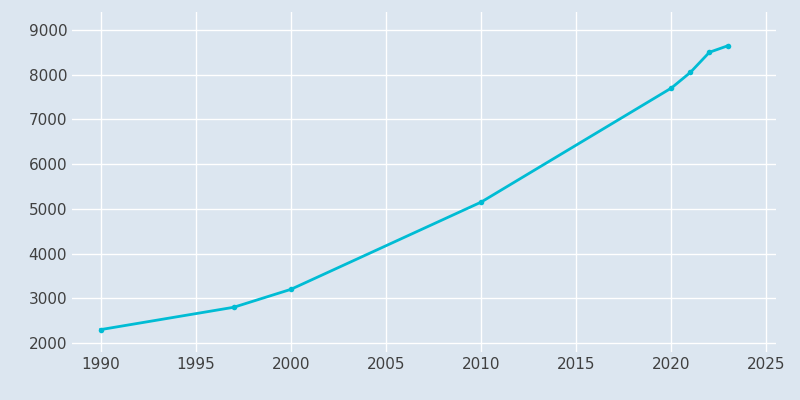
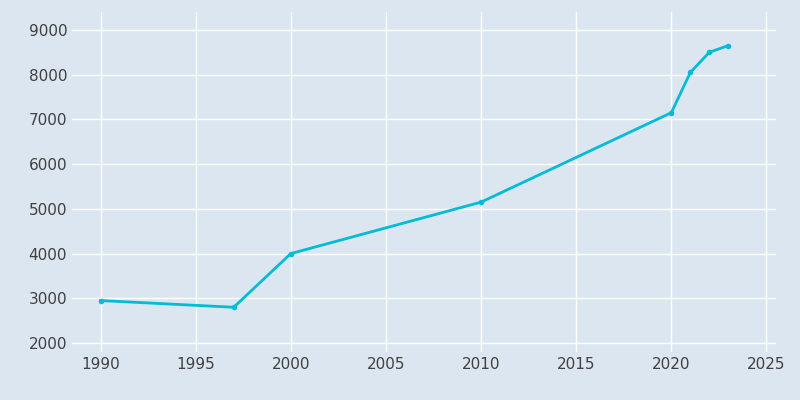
1990: 2300 -> 2950
2000: 3200 -> 4000
2020: 7700 -> 7150
